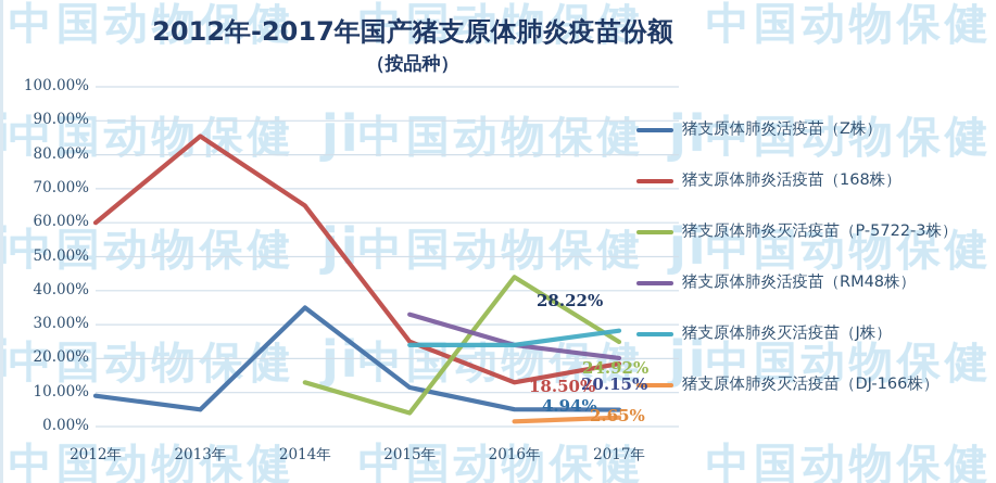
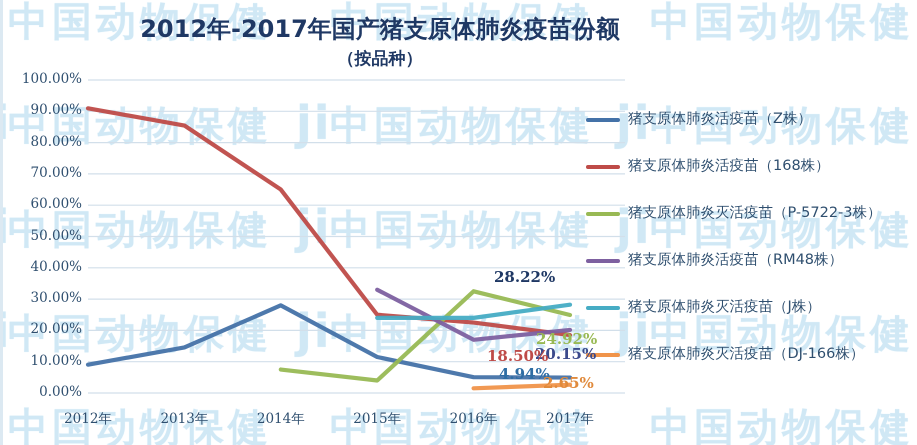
猪支原体肺炎活疫苗（168株）/2012年: 60% -> 91%
猪支原体肺炎活疫苗（Z株）/2013年: 5% -> 15%
猪支原体肺炎活疫苗（Z株）/2014年: 35% -> 28%
猪支原体肺炎灭活疫苗（P-5722-3株）/2014年: 13% -> 7%
猪支原体肺炎活疫苗（168株）/2016年: 13% -> 23%
猪支原体肺炎灭活疫苗（P-5722-3株）/2016年: 44% -> 33%
猪支原体肺炎活疫苗（RM48株）/2016年: 24% -> 17%
